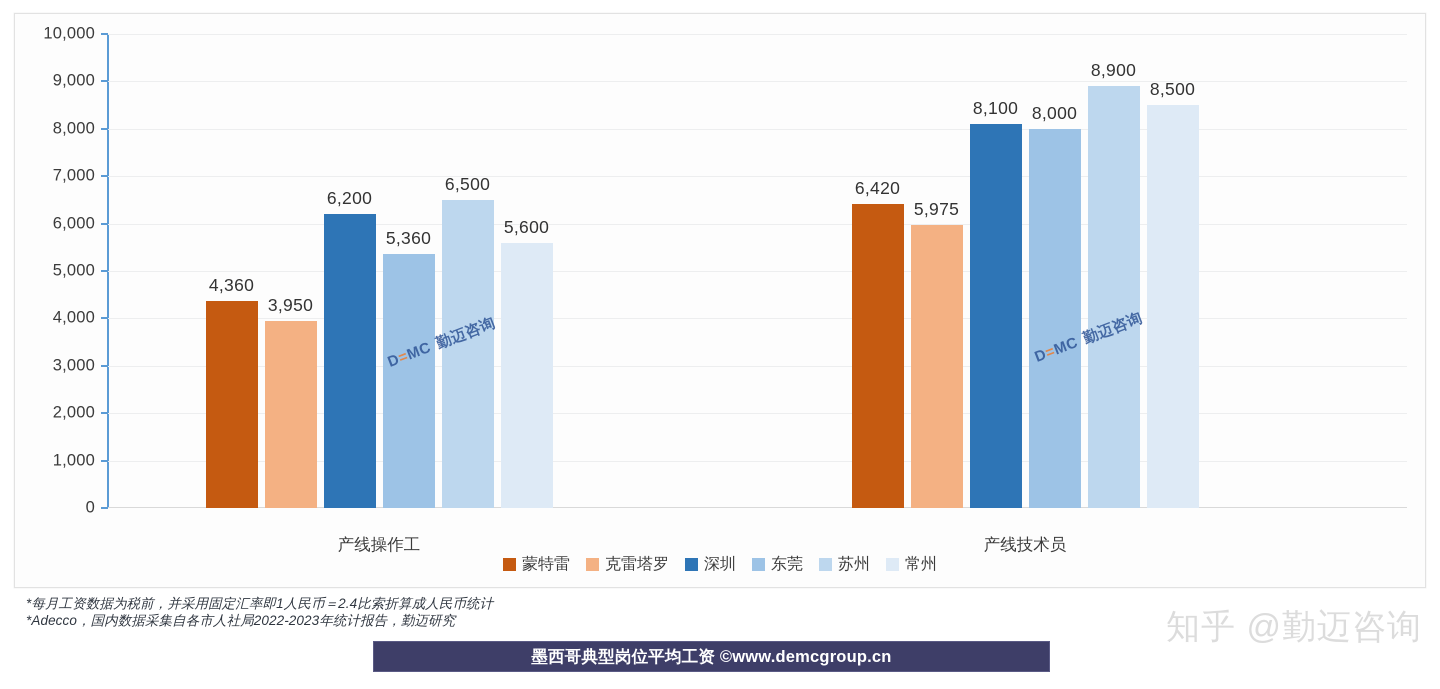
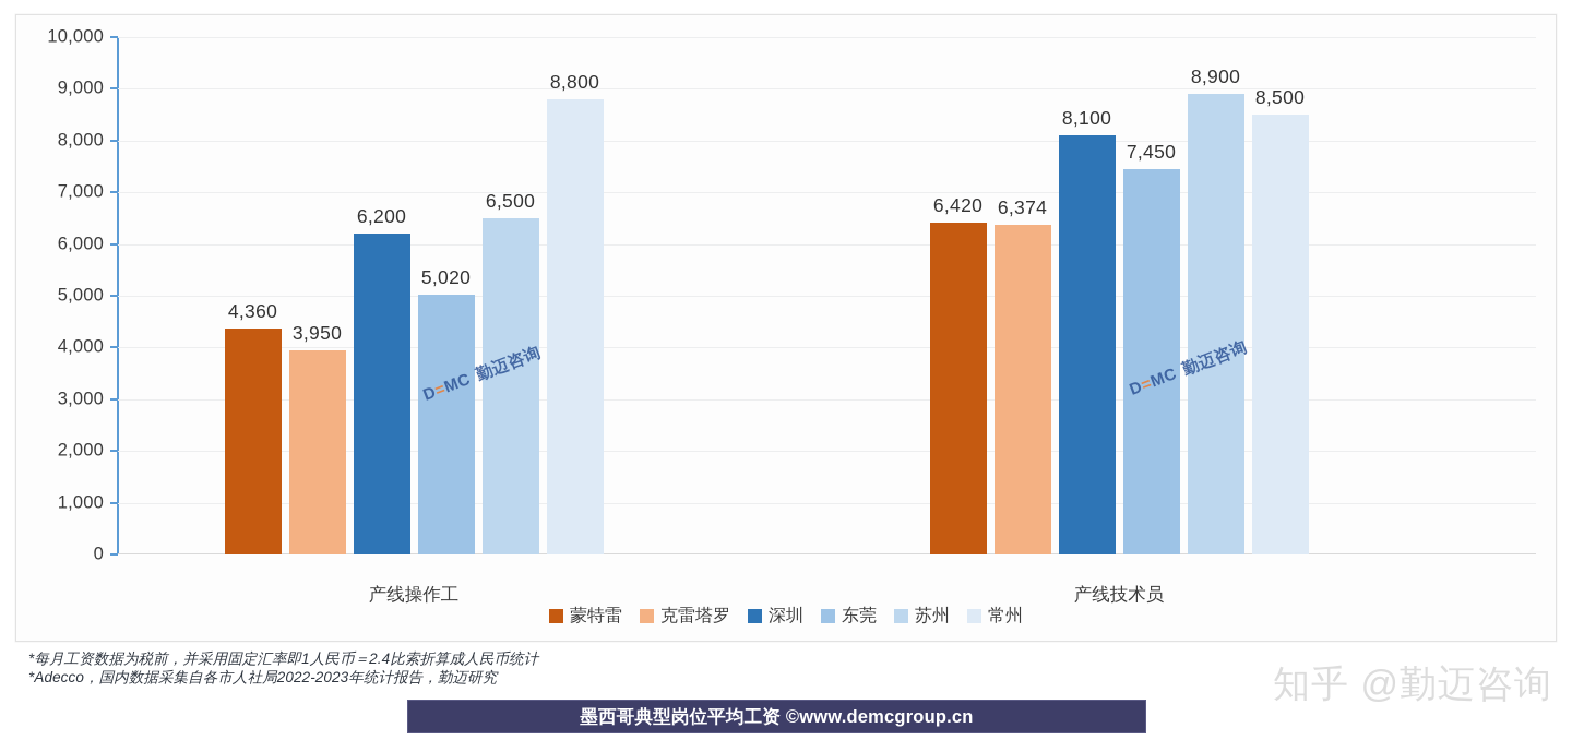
东莞/产线操作工: 5,360 -> 5,020
常州/产线操作工: 5,600 -> 8,800
克雷塔罗/产线技术员: 5,975 -> 6,374
东莞/产线技术员: 8,000 -> 7,450
